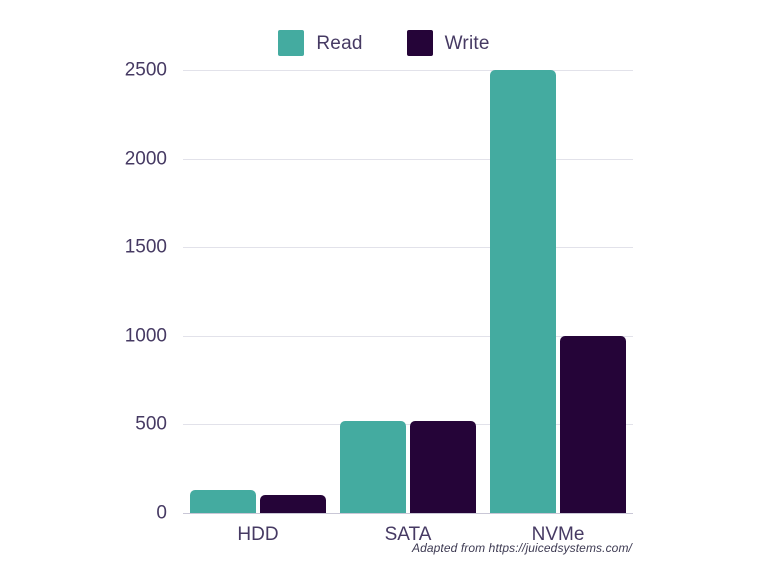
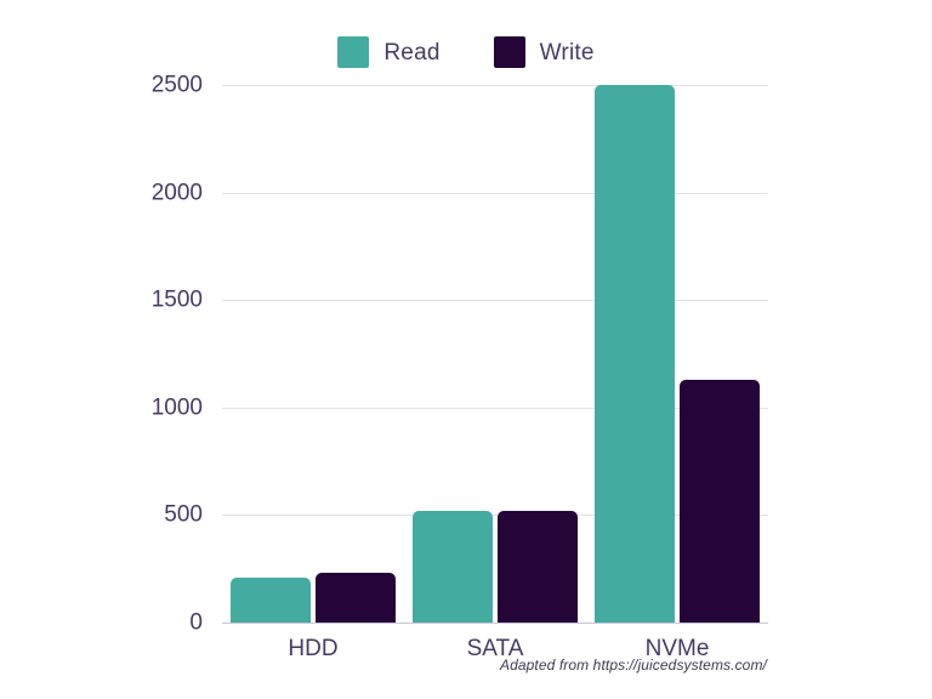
Read/HDD: 130 -> 210
Write/HDD: 100 -> 230
Write/NVMe: 1000 -> 1130
